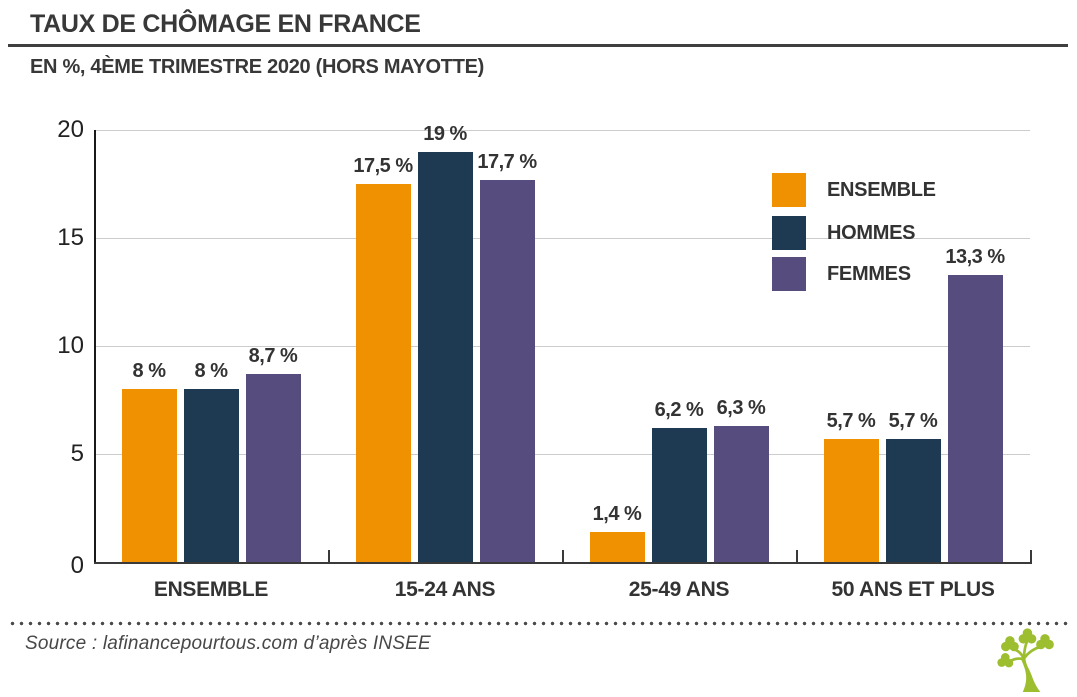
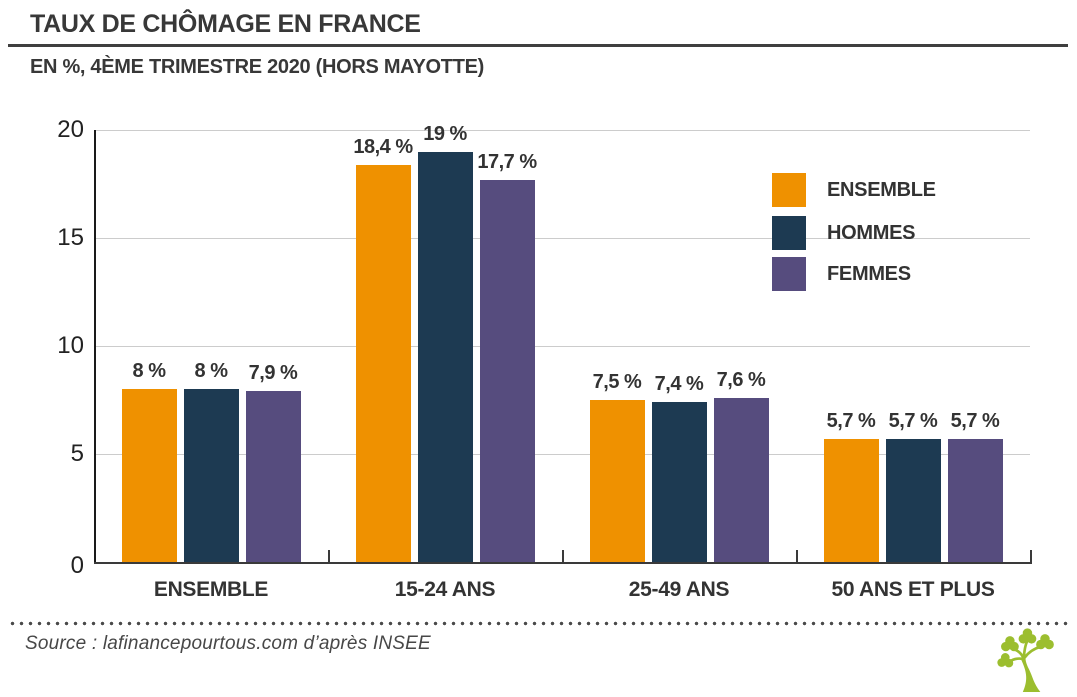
FEMMES/ENSEMBLE: 8,7 -> 7,9
ENSEMBLE/15-24 ANS: 17,5 -> 18,4
ENSEMBLE/25-49 ANS: 1,4 -> 7,5
HOMMES/25-49 ANS: 6,2 -> 7,4
FEMMES/25-49 ANS: 6,3 -> 7,6
FEMMES/50 ANS ET PLUS: 13,3 -> 5,7
